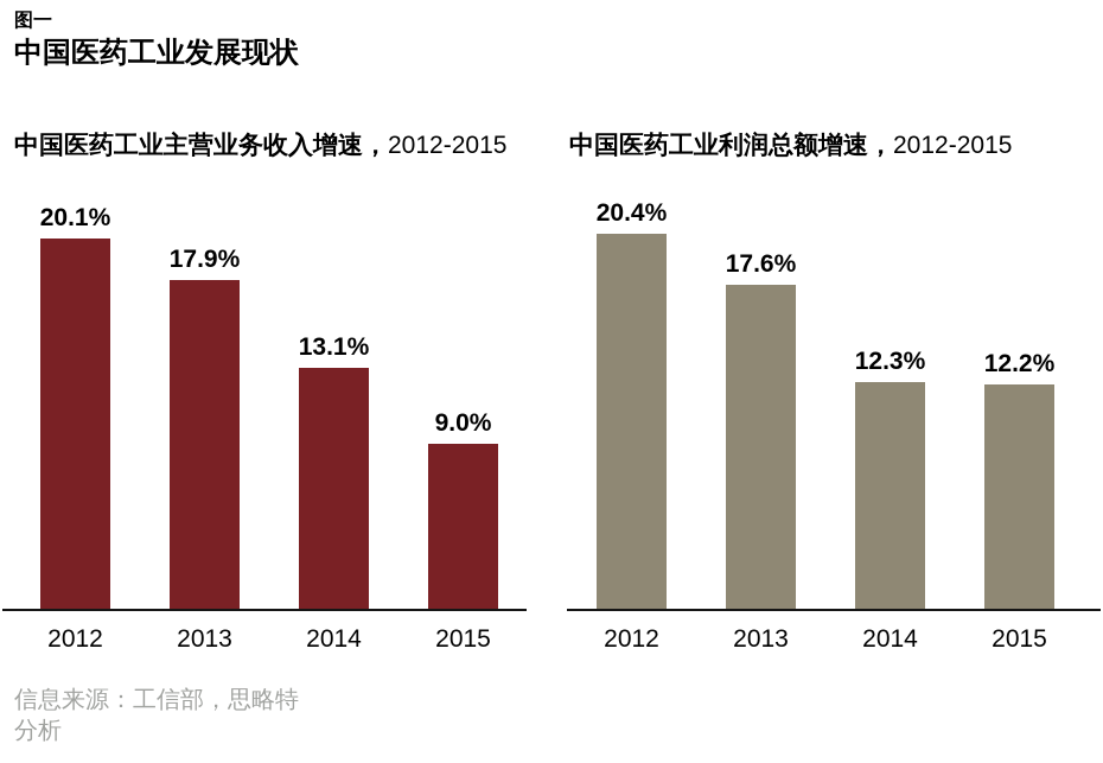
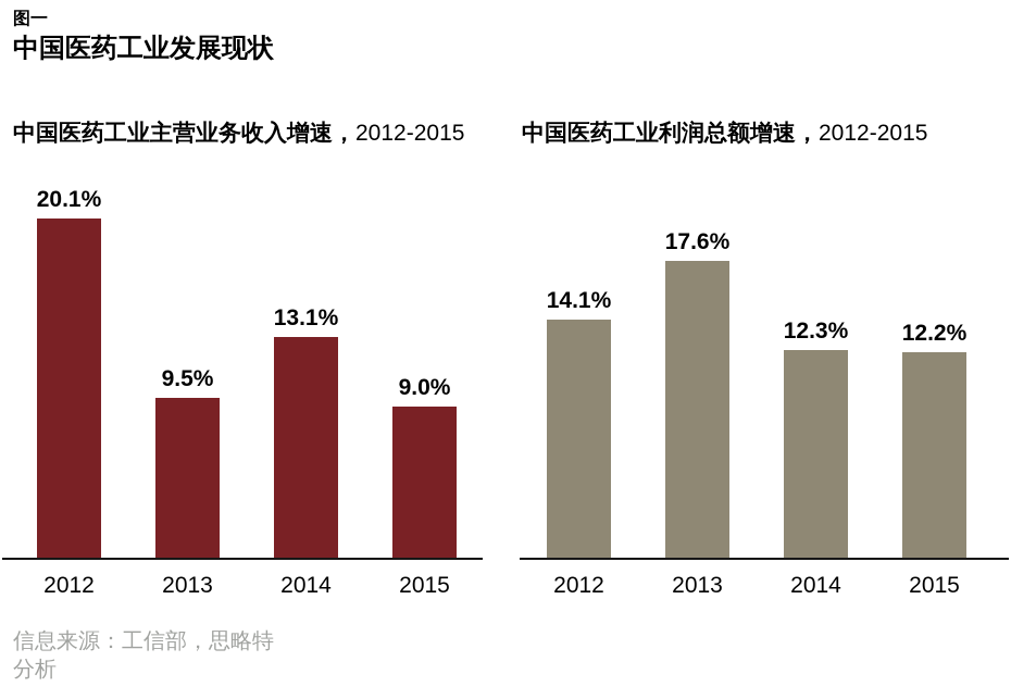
中国医药工业主营业务收入增速，2012-2015/2013: 17.9% -> 9.5%
中国医药工业利润总额增速，2012-2015/2012: 20.4% -> 14.1%
